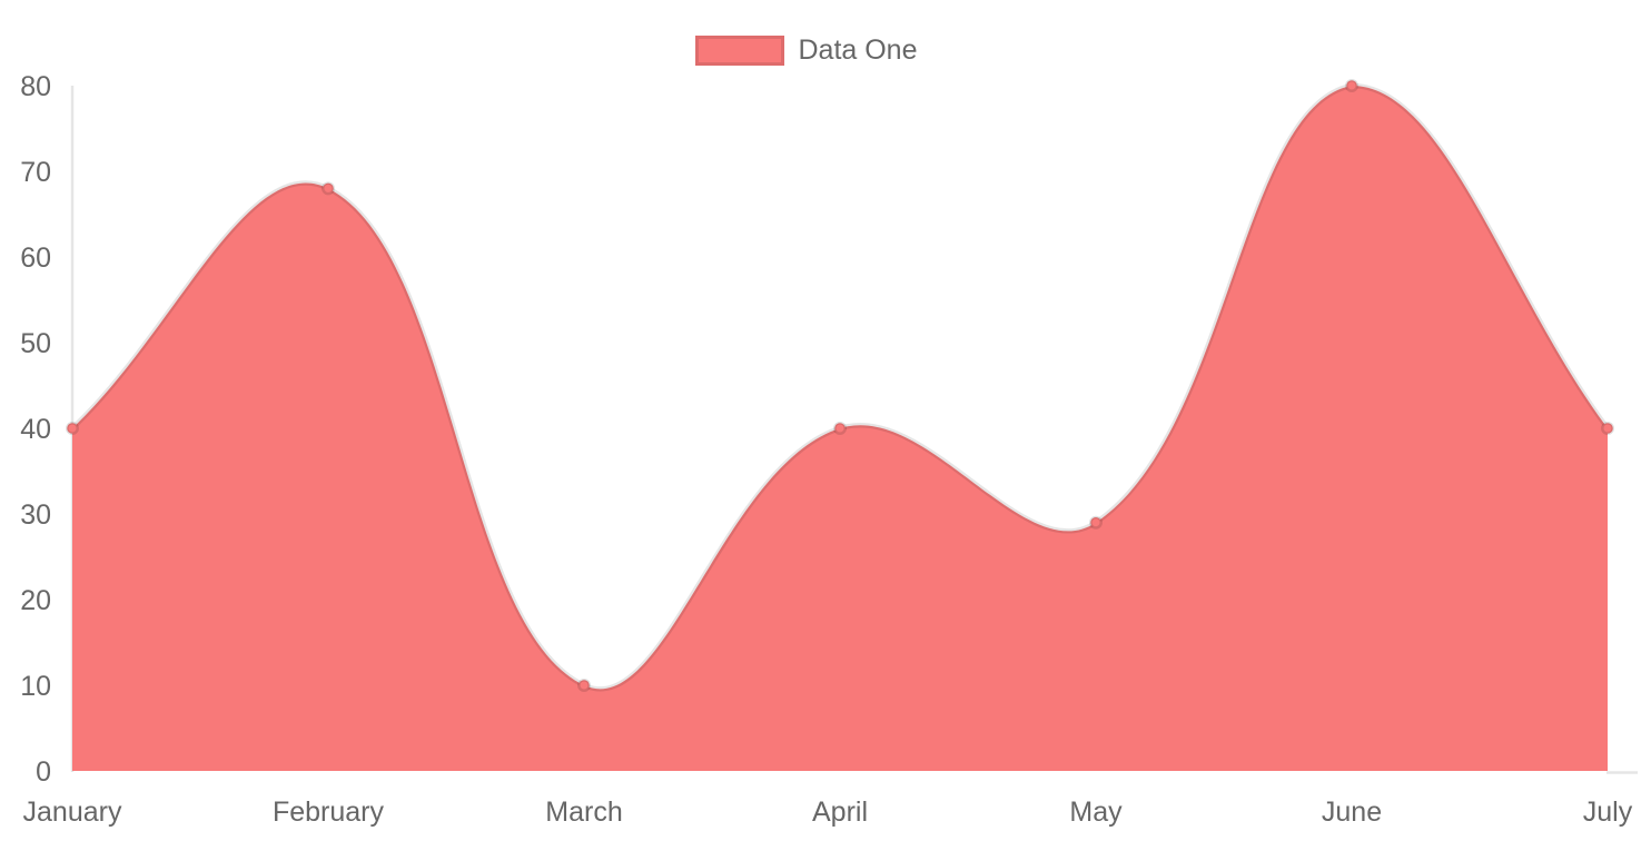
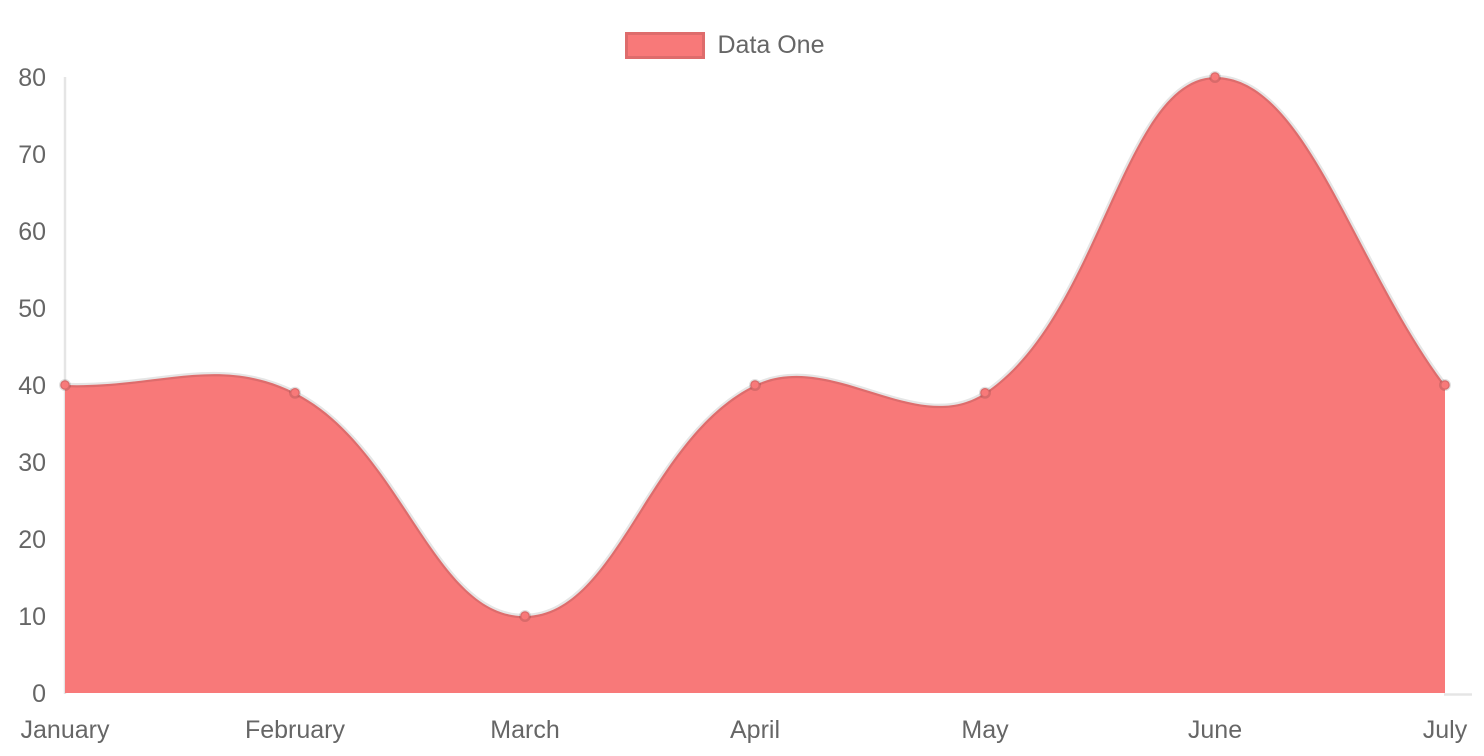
February: 68 -> 39
May: 29 -> 39
